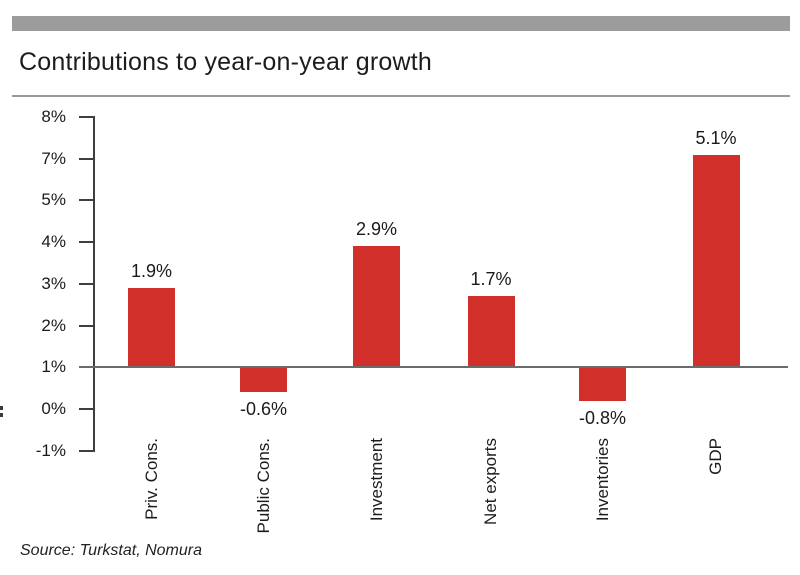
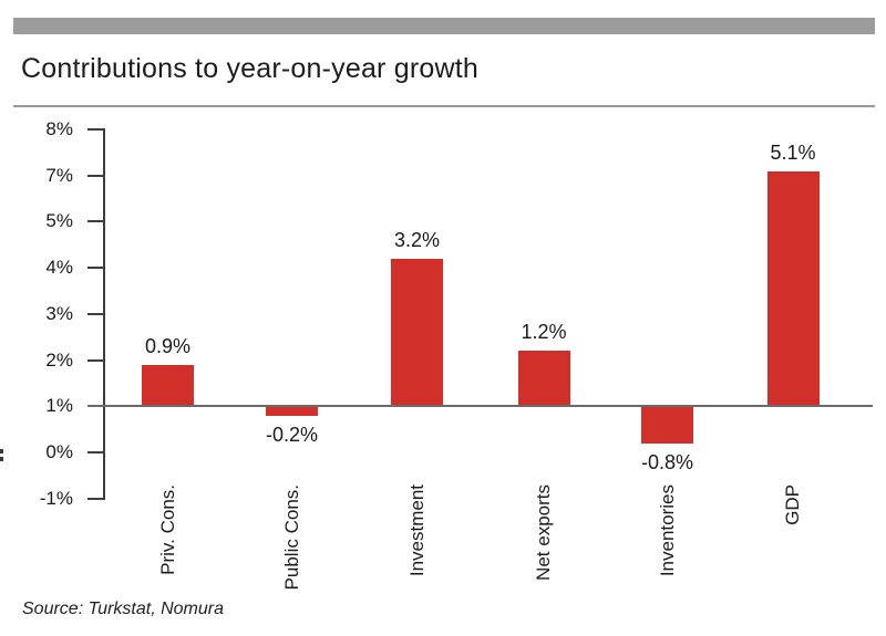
Priv. Cons.: 1.9% -> 0.9%
Public Cons.: -0.6% -> -0.2%
Investment: 2.9% -> 3.2%
Net exports: 1.7% -> 1.2%
